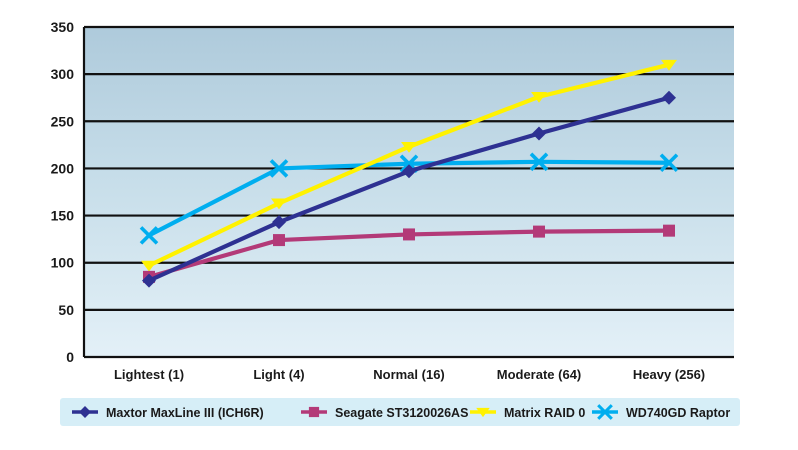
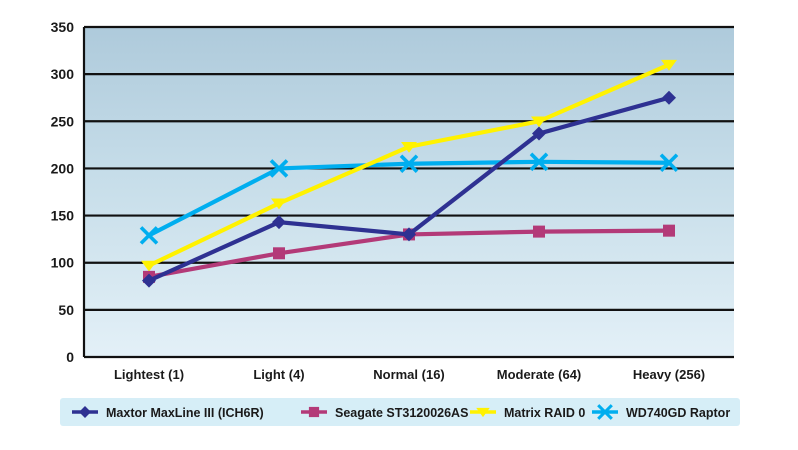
Seagate ST3120026AS/Light (4): 120 -> 110
Maxtor MaxLine III (ICH6R)/Normal (16): 200 -> 130
Matrix RAID 0/Moderate (64): 280 -> 250
